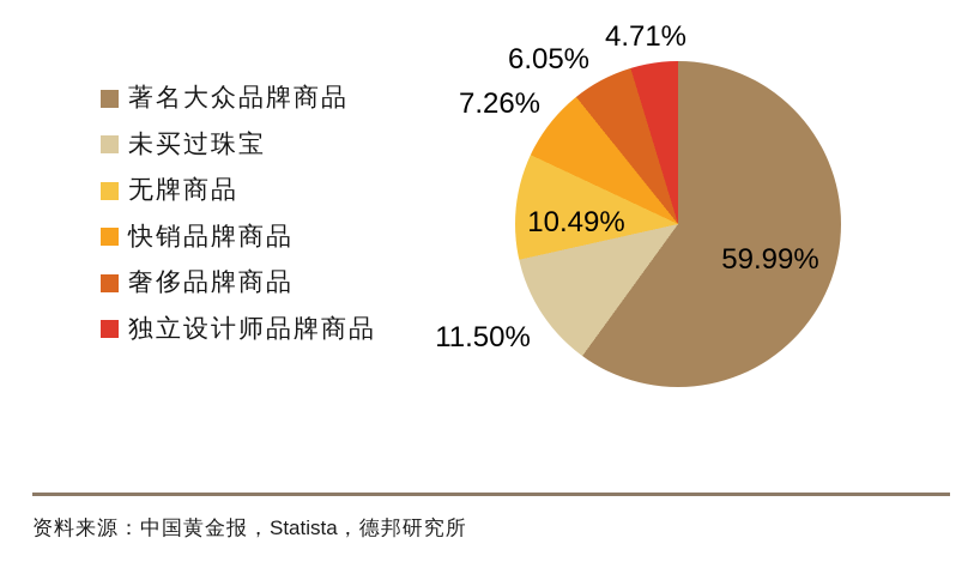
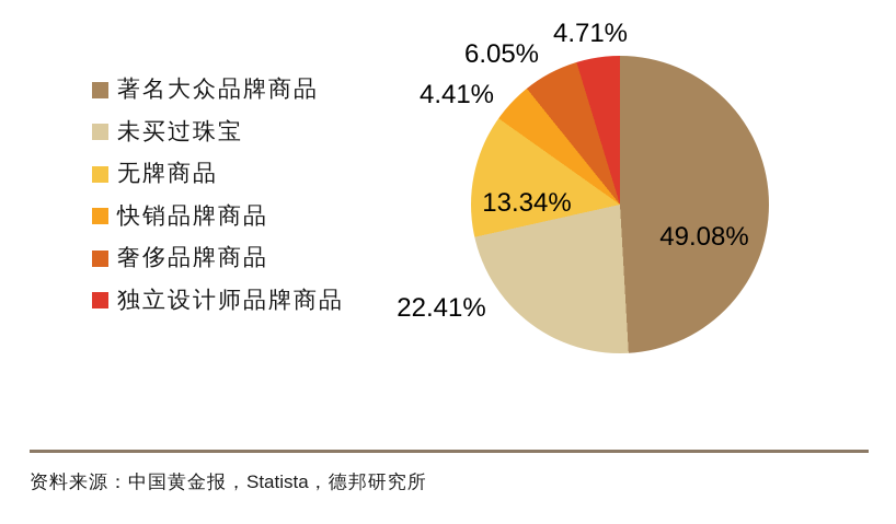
著名大众品牌商品: 59.99% -> 49.08%
未买过珠宝: 11.50% -> 22.41%
无牌商品: 10.49% -> 13.34%
快销品牌商品: 7.26% -> 4.41%
